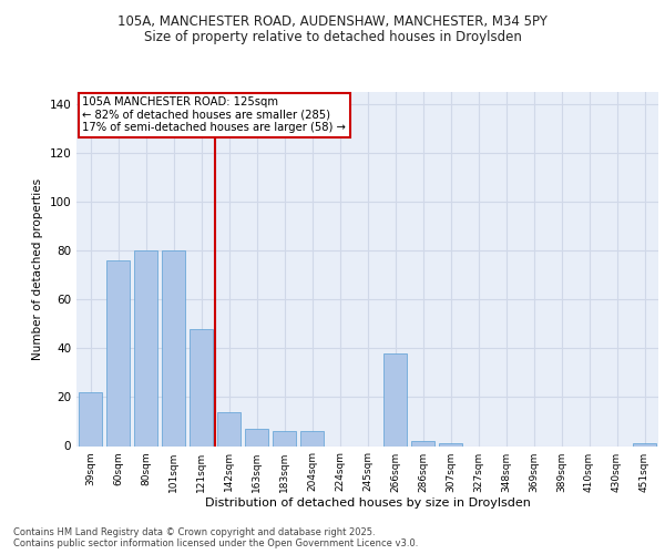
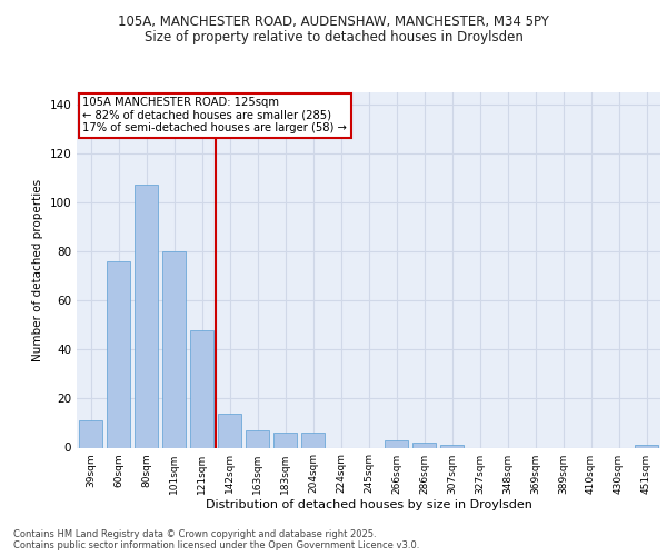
39sqm: 22 -> 11
80sqm: 80 -> 107
266sqm: 38 -> 3
